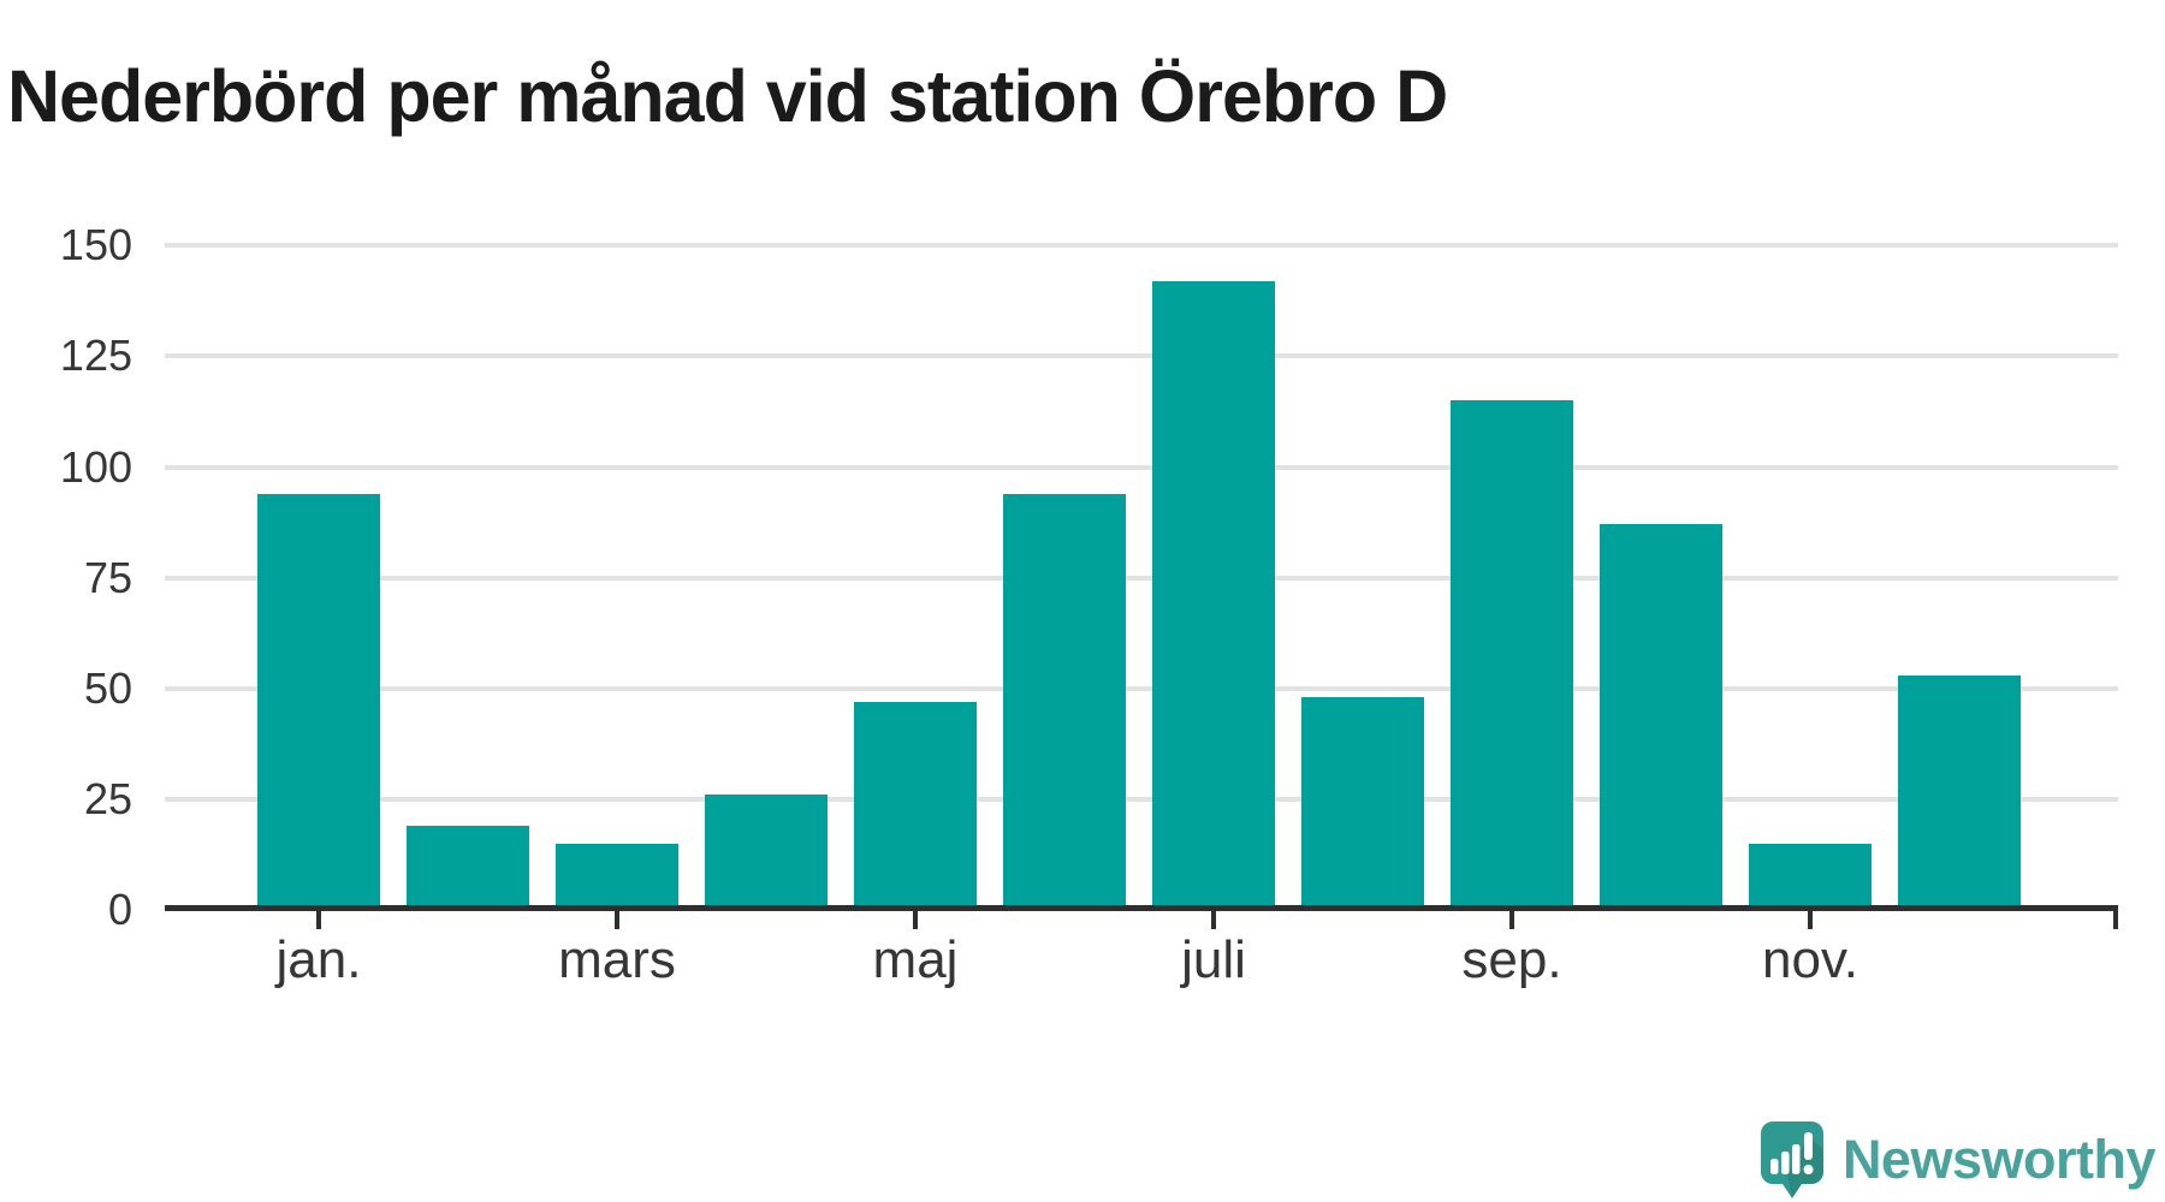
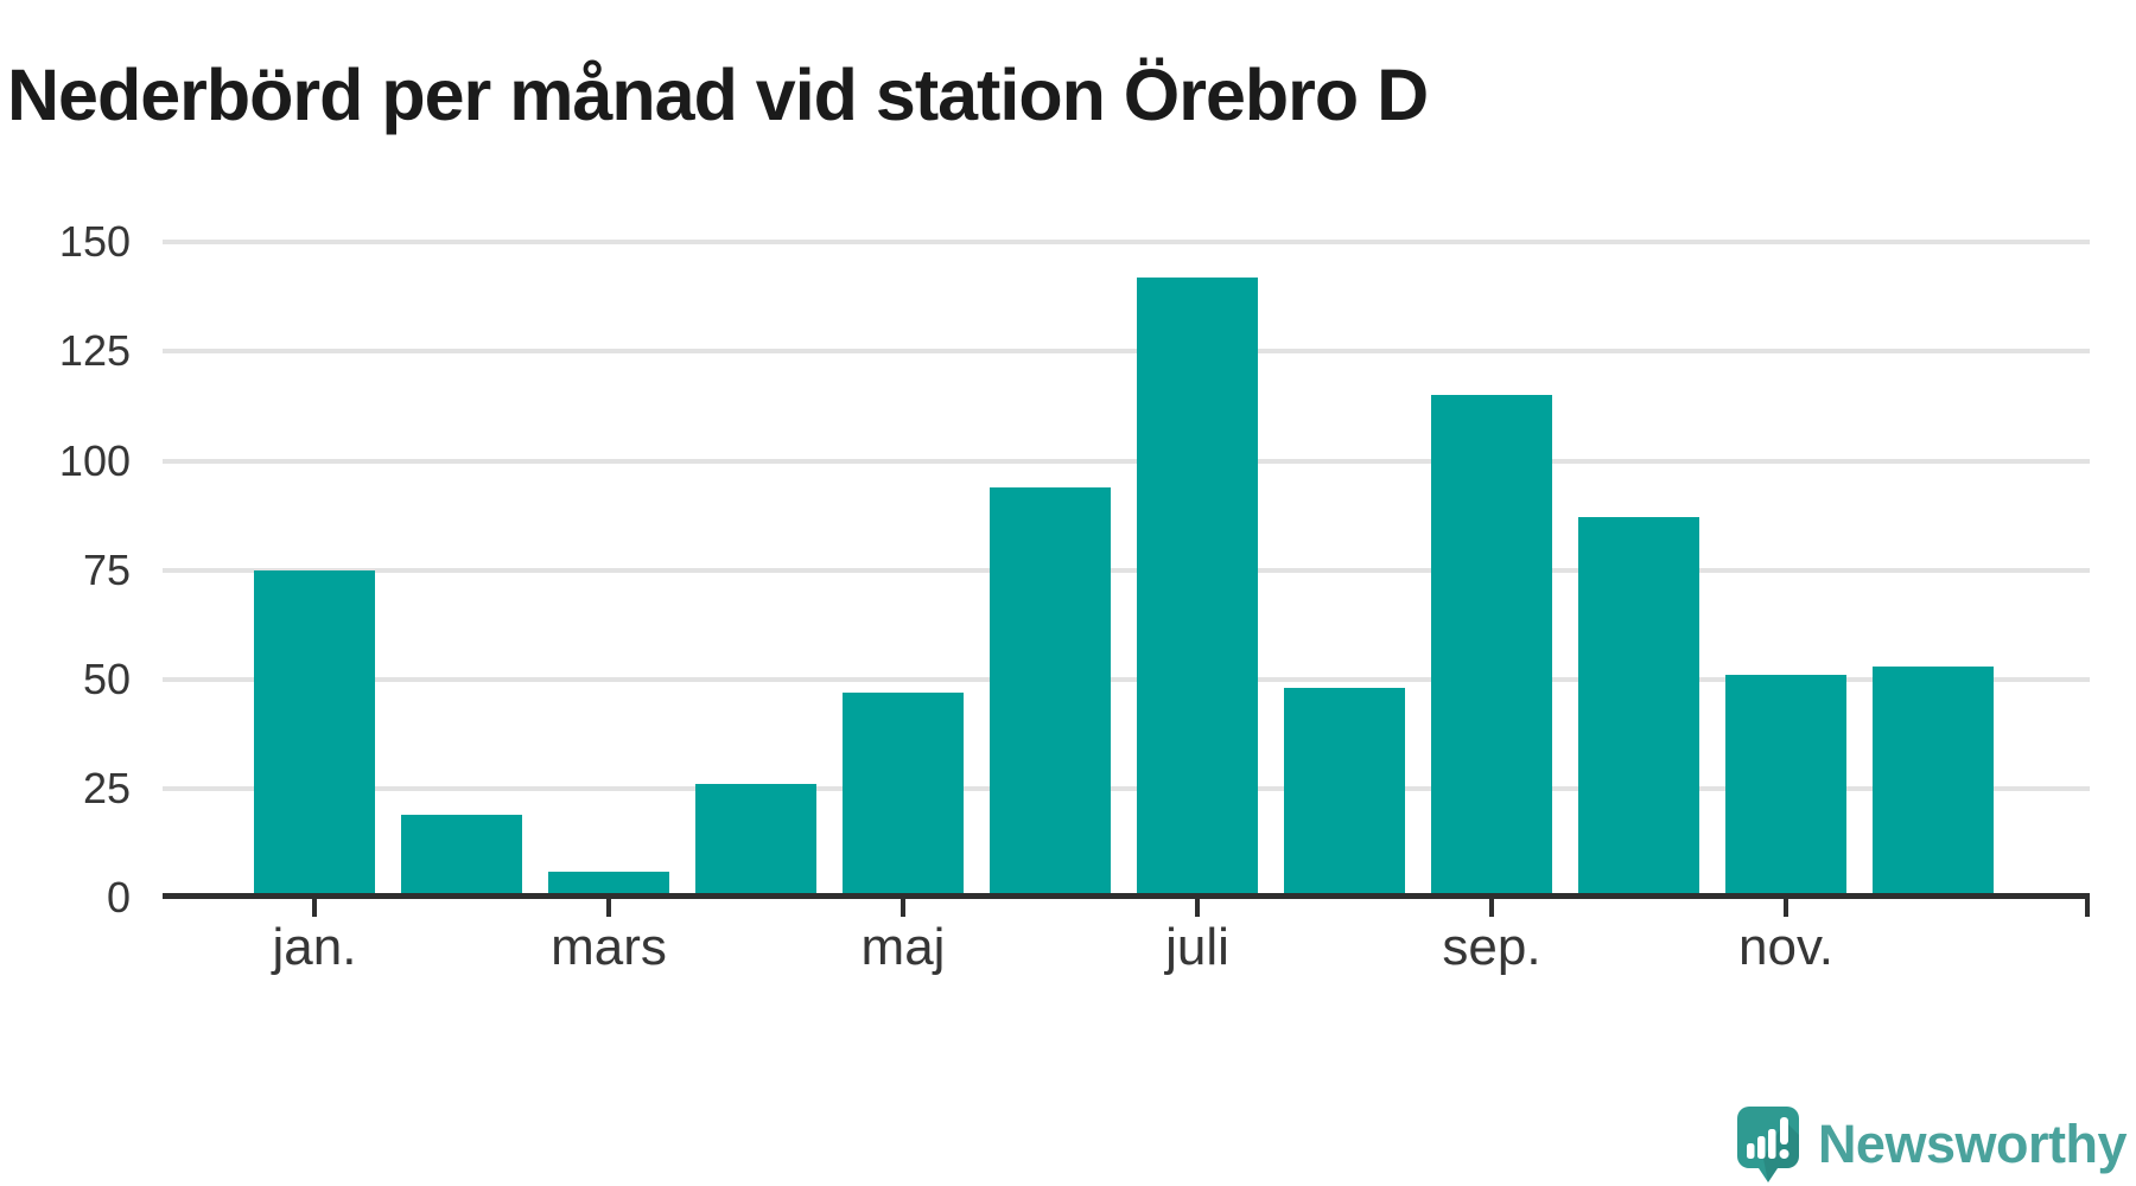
jan.: 94 -> 75
mars: 15 -> 6
nov.: 15 -> 51
